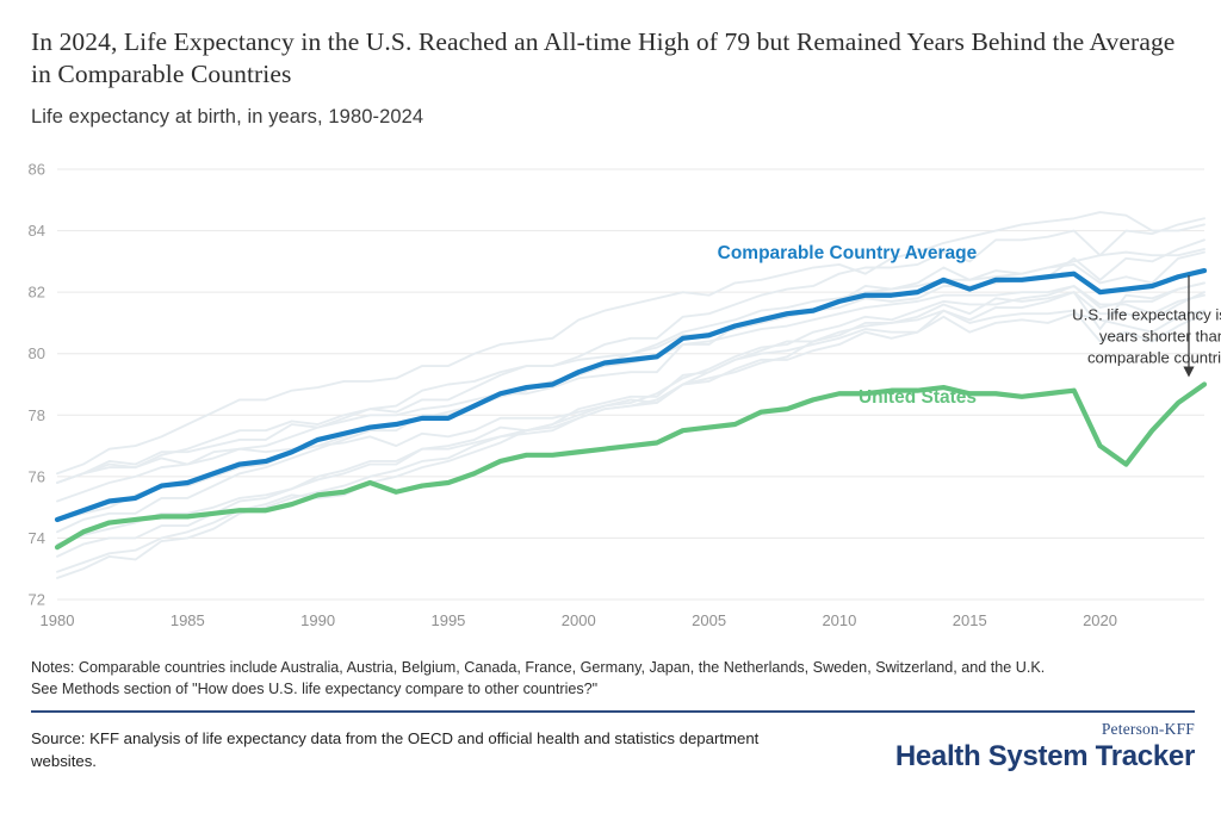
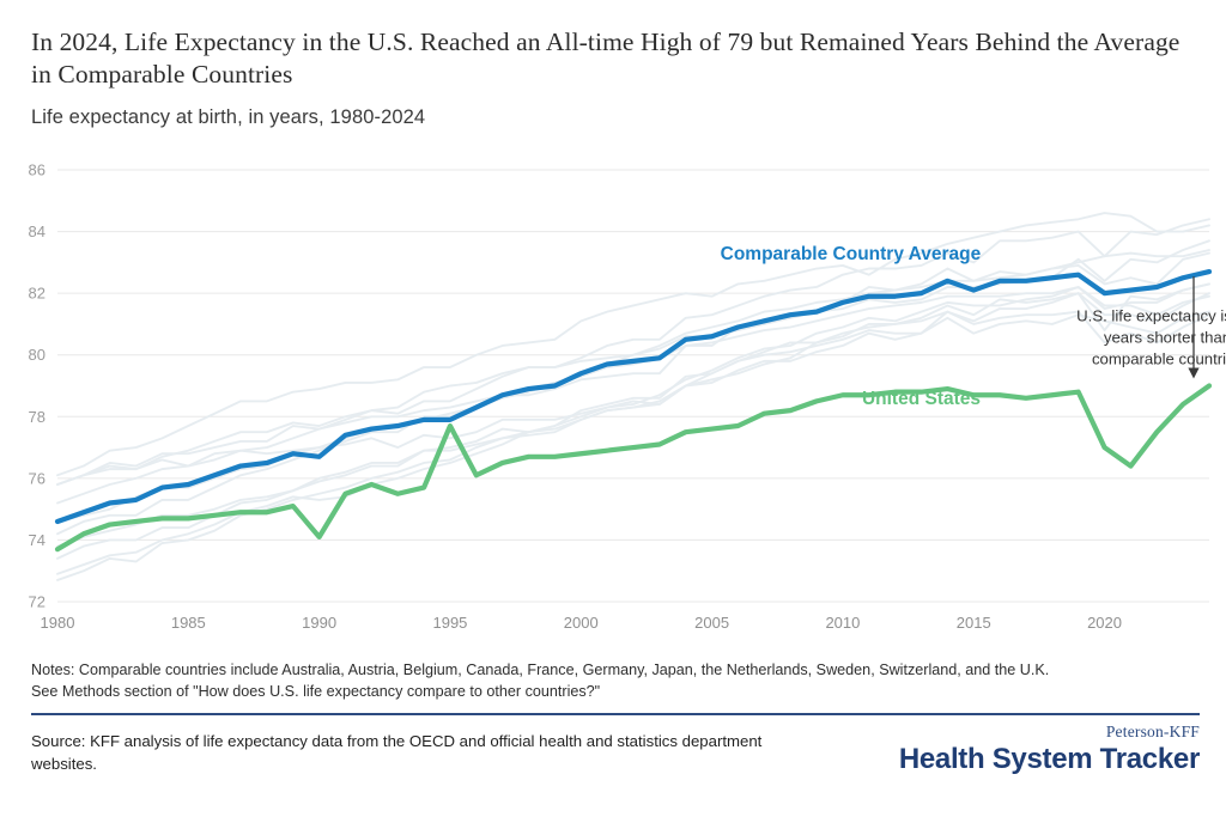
Comparable Country Average/1990: 77.2 -> 76.7
United States/1990: 75.4 -> 74.1
United States/1995: 75.8 -> 77.7
